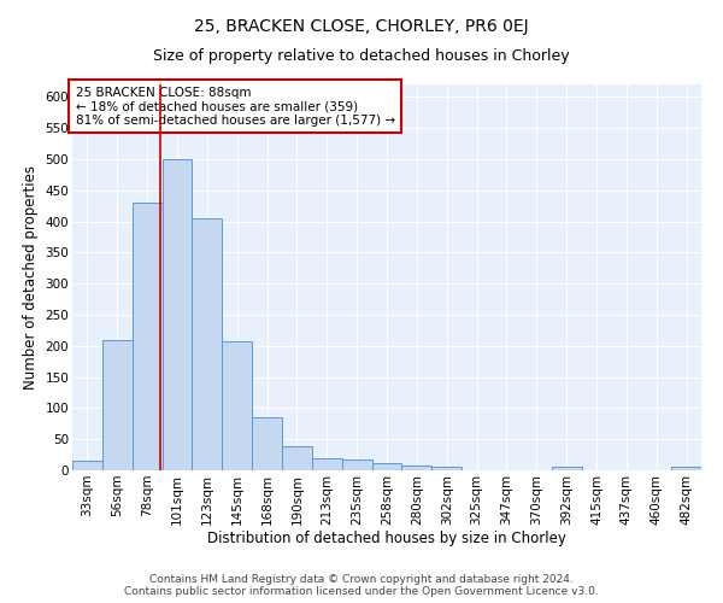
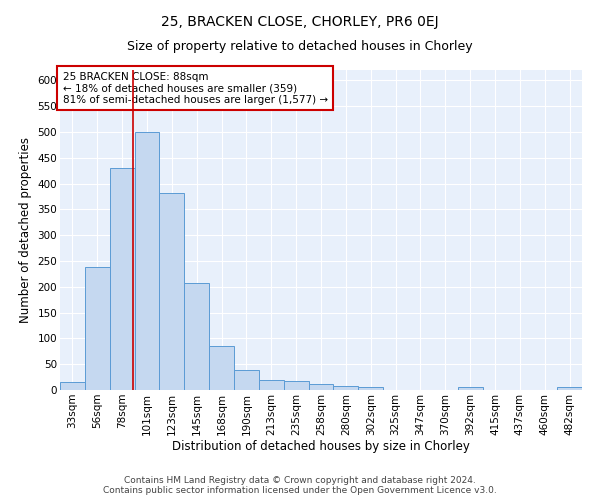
56sqm: 210 -> 238
123sqm: 405 -> 382
